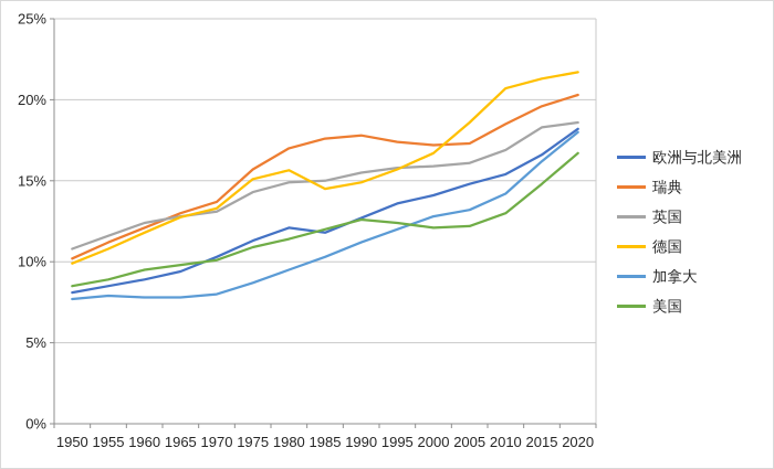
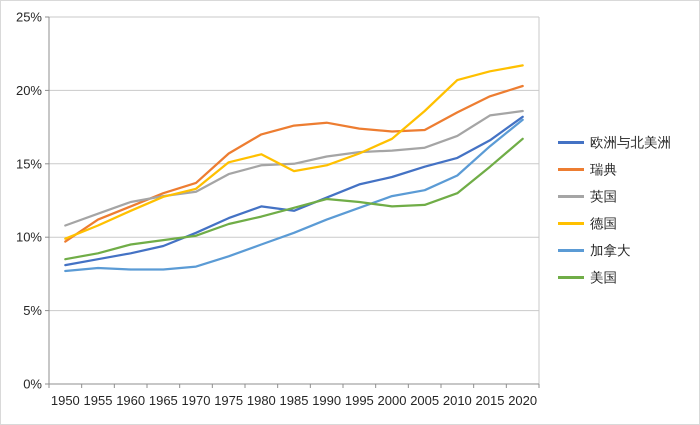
瑞典/1950: 10.2% -> 9.7%
